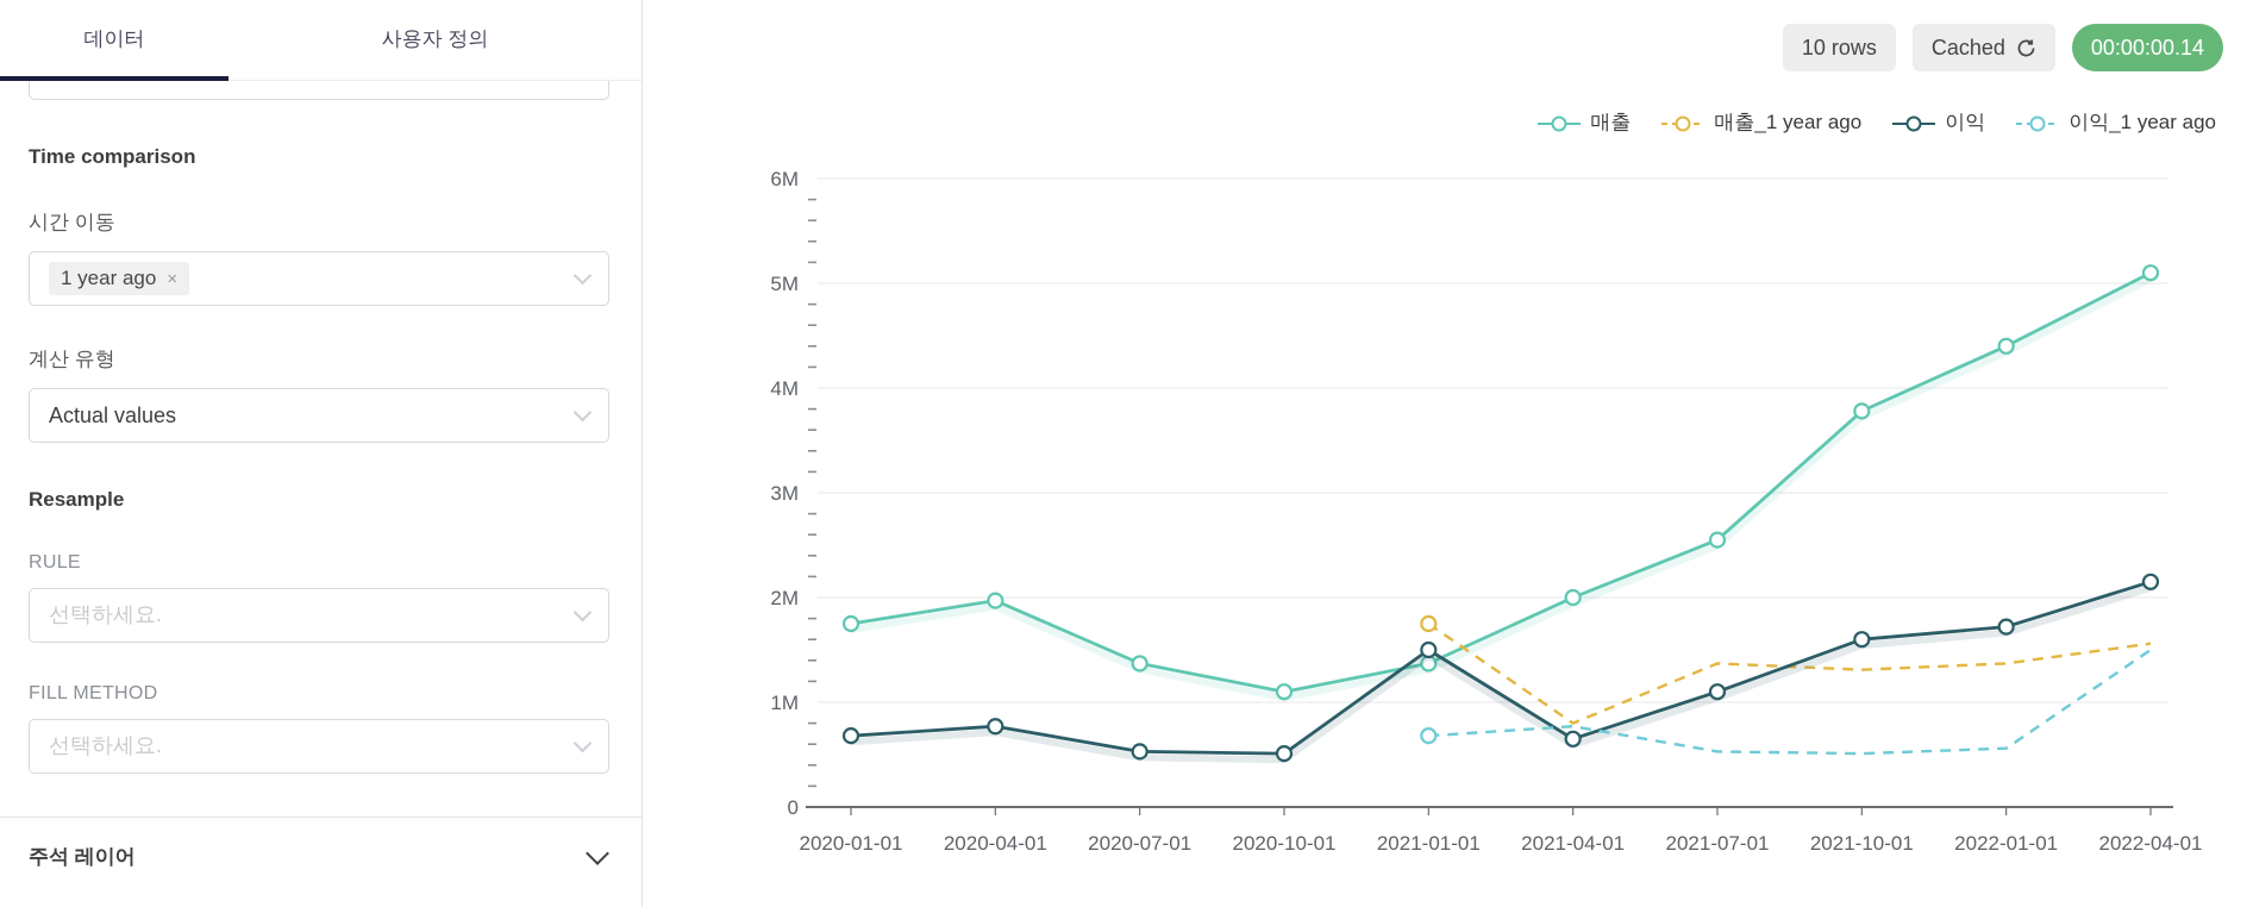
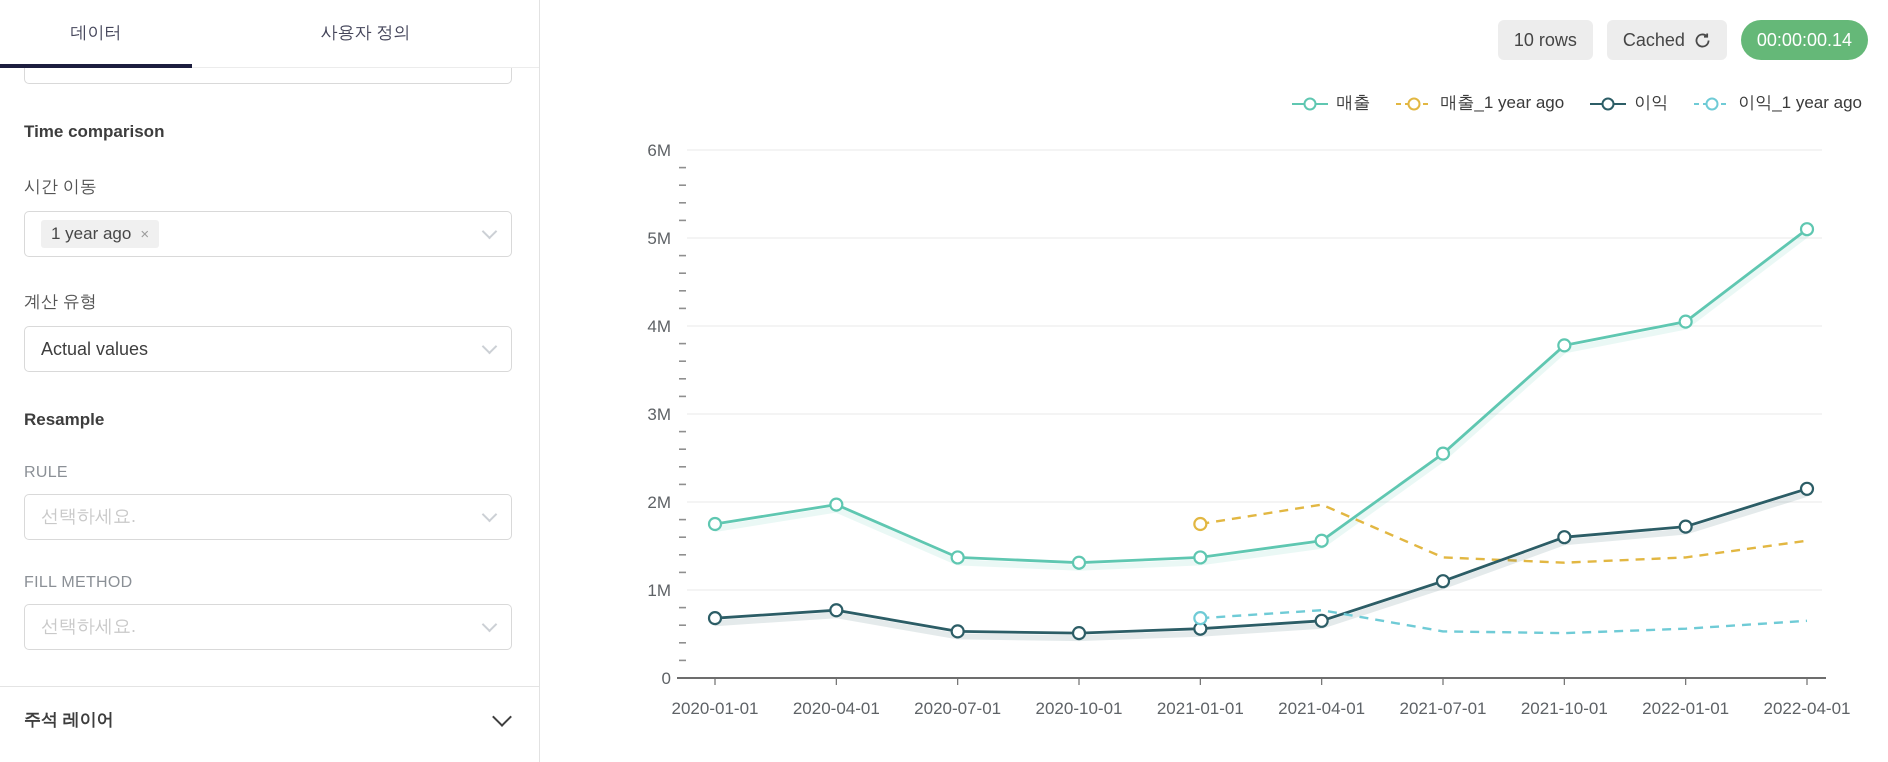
매출/2020-10-01: 1.1M -> 1.3M
이익/2021-01-01: 1.5M -> 0.6M
매출/2021-04-01: 2.0M -> 1.6M
매출_1 year ago/2021-04-01: 0.8M -> 2.0M
매출/2022-01-01: 4.4M -> 4.0M
이익_1 year ago/2022-04-01: 1.5M -> 0.6M
